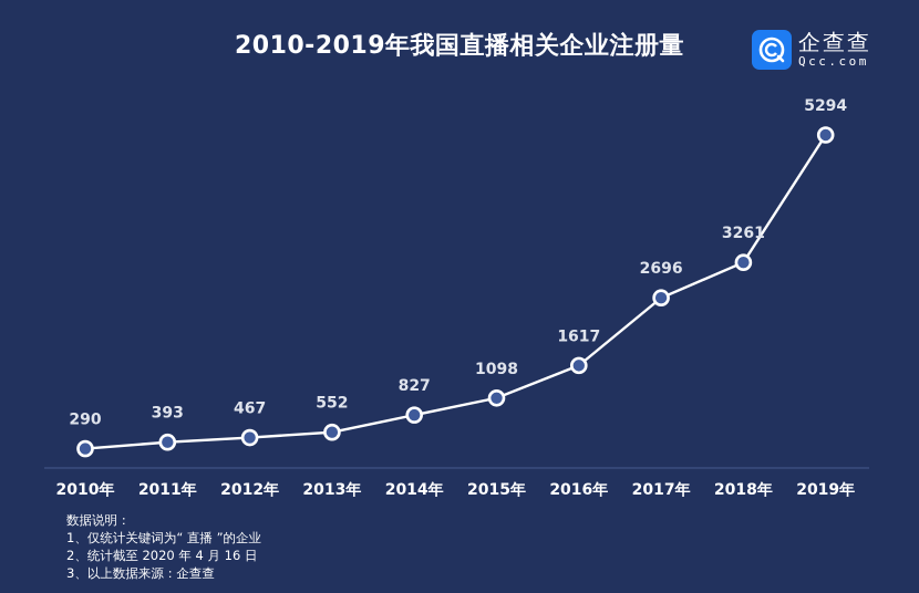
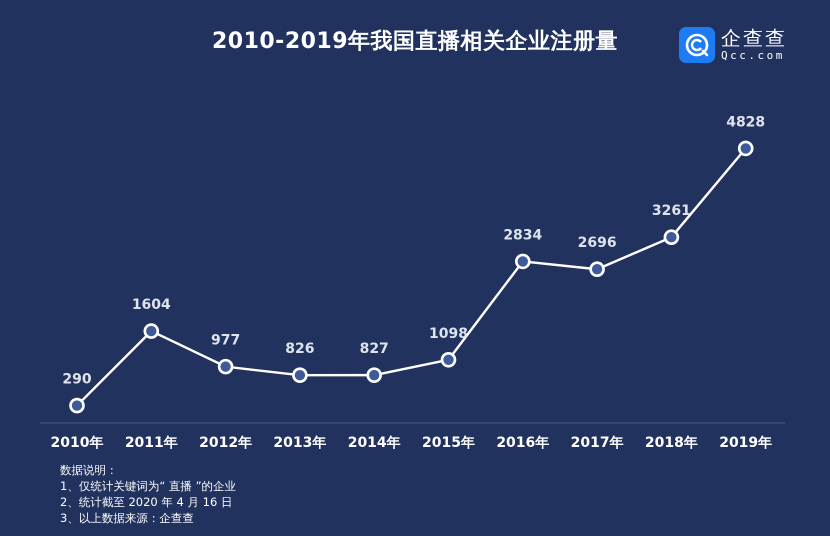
2011年: 393 -> 1604
2012年: 467 -> 977
2013年: 552 -> 826
2016年: 1617 -> 2834
2019年: 5294 -> 4828
